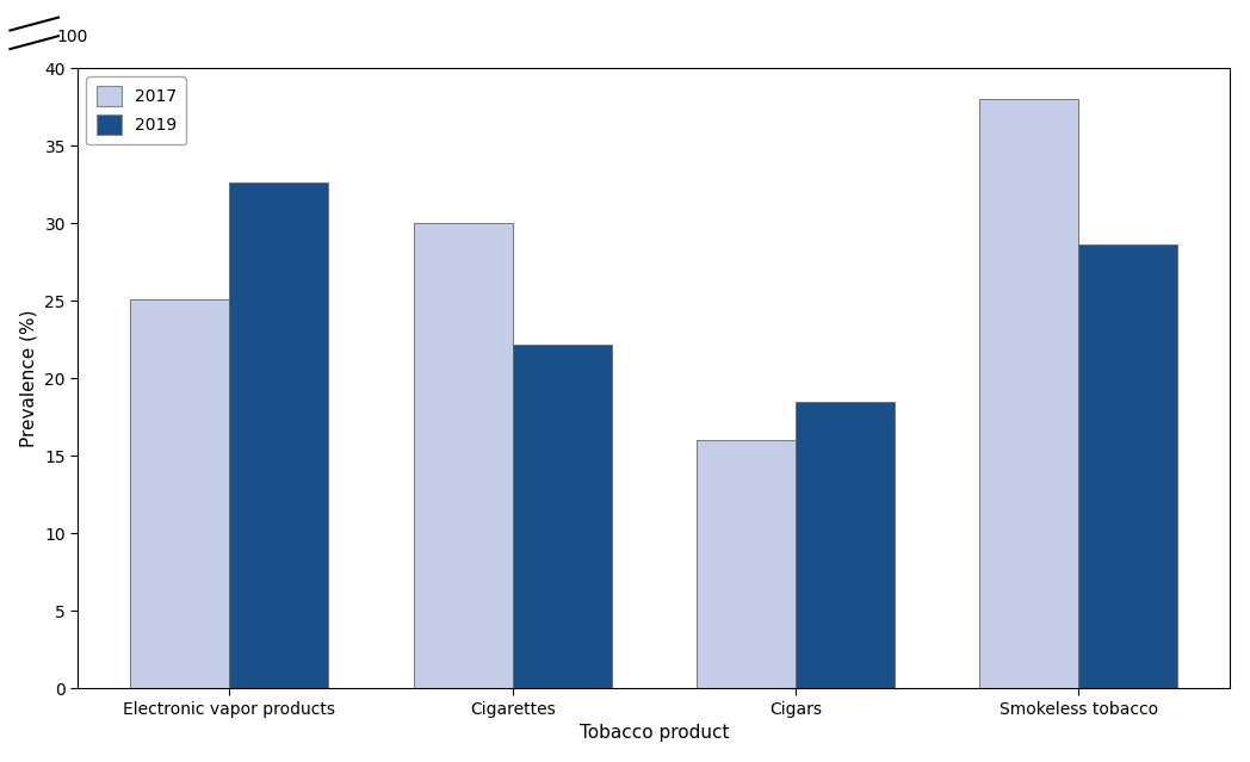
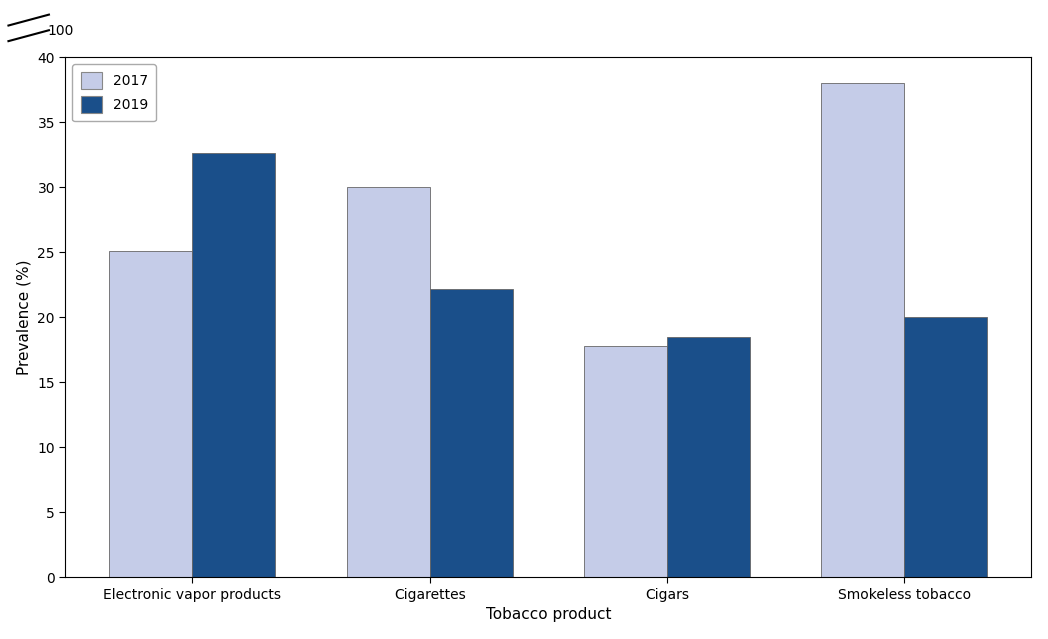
2017/Cigars: 16.0 -> 17.8
2019/Smokeless tobacco: 28.6 -> 20.0
